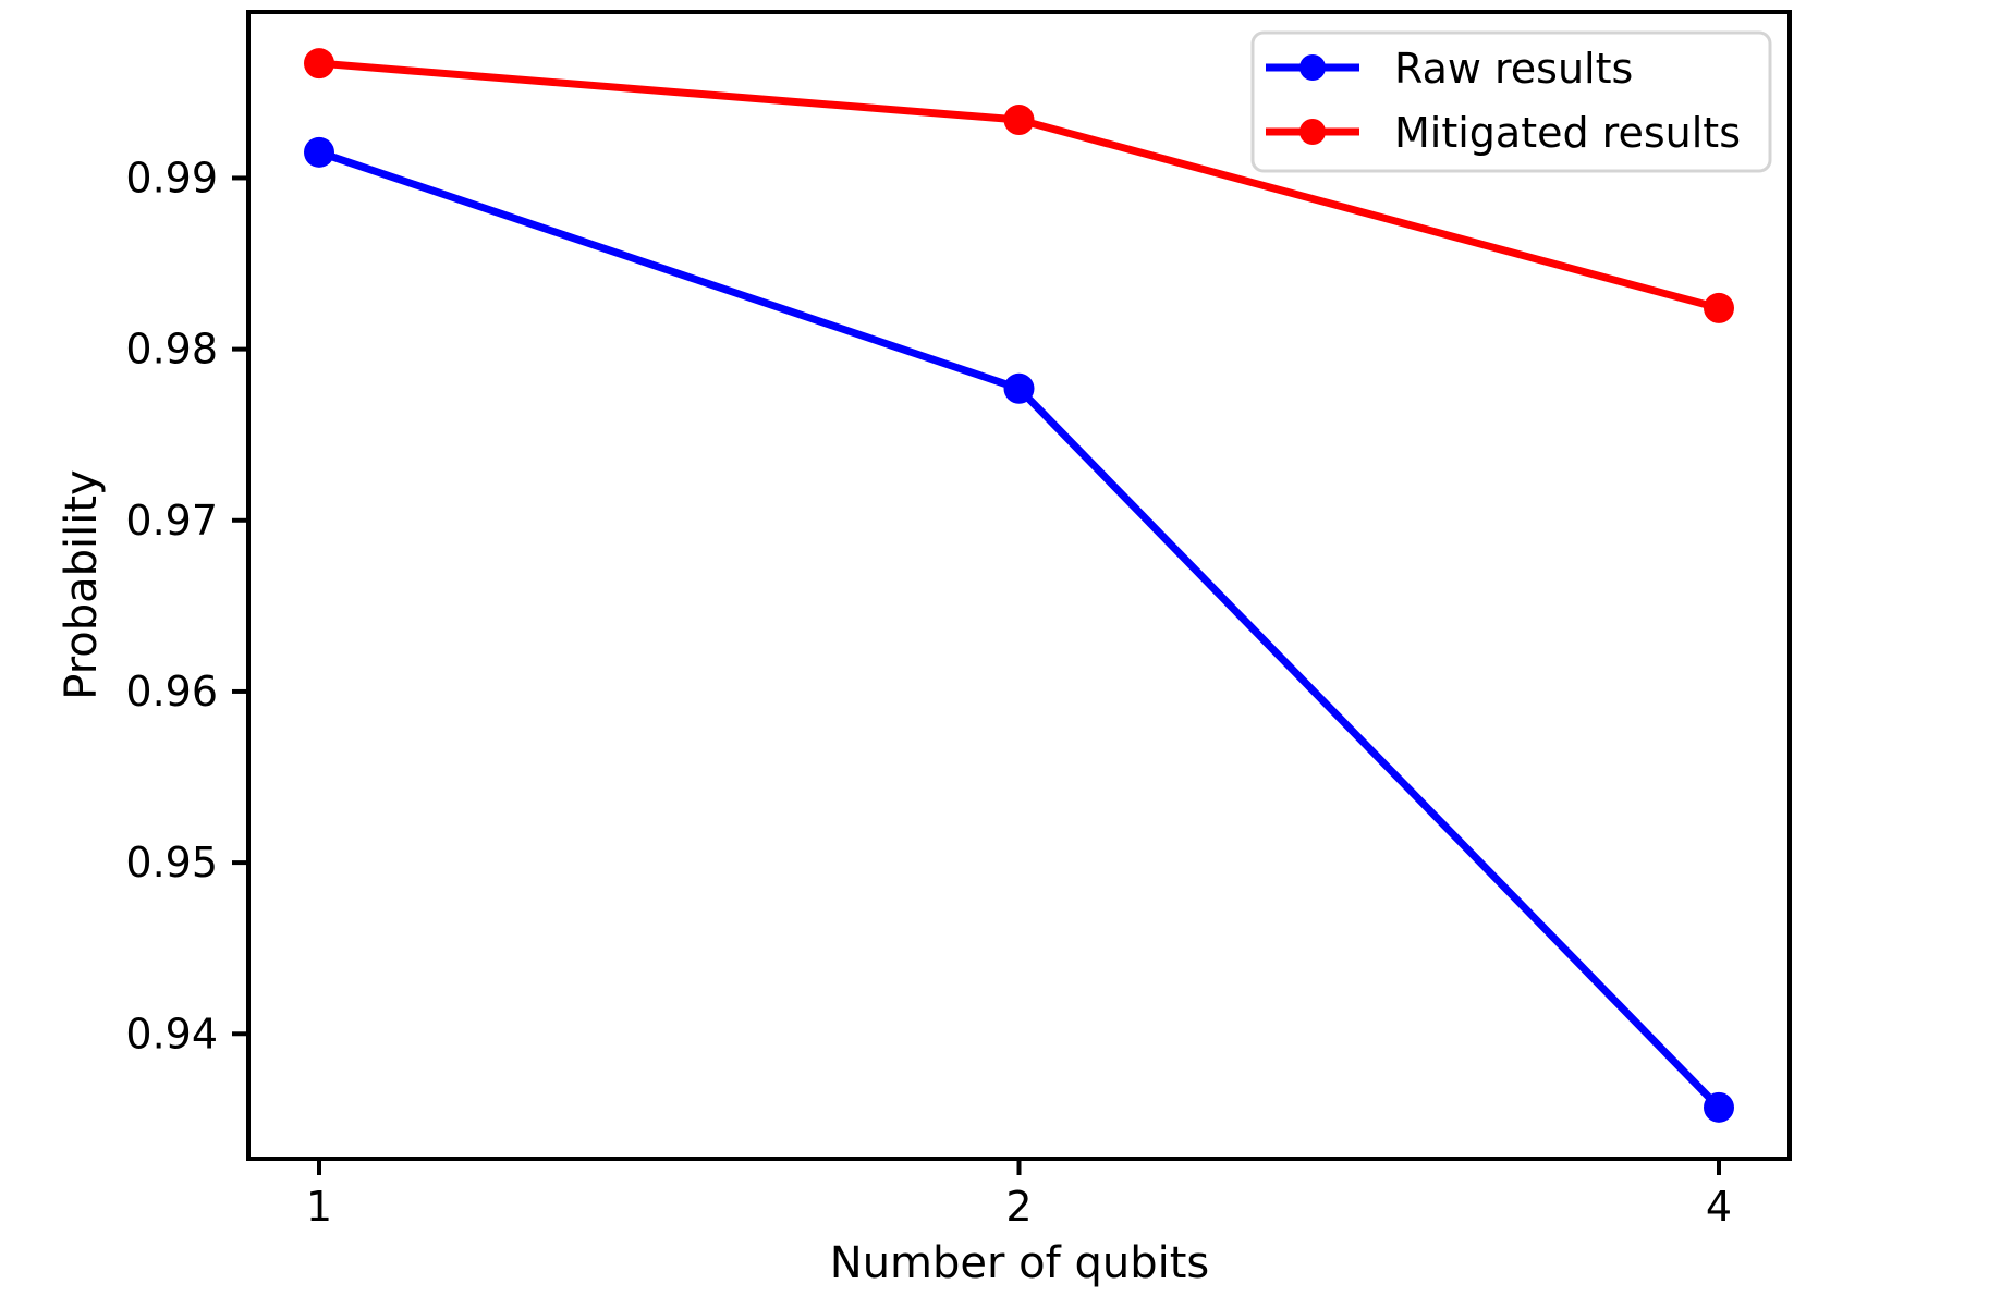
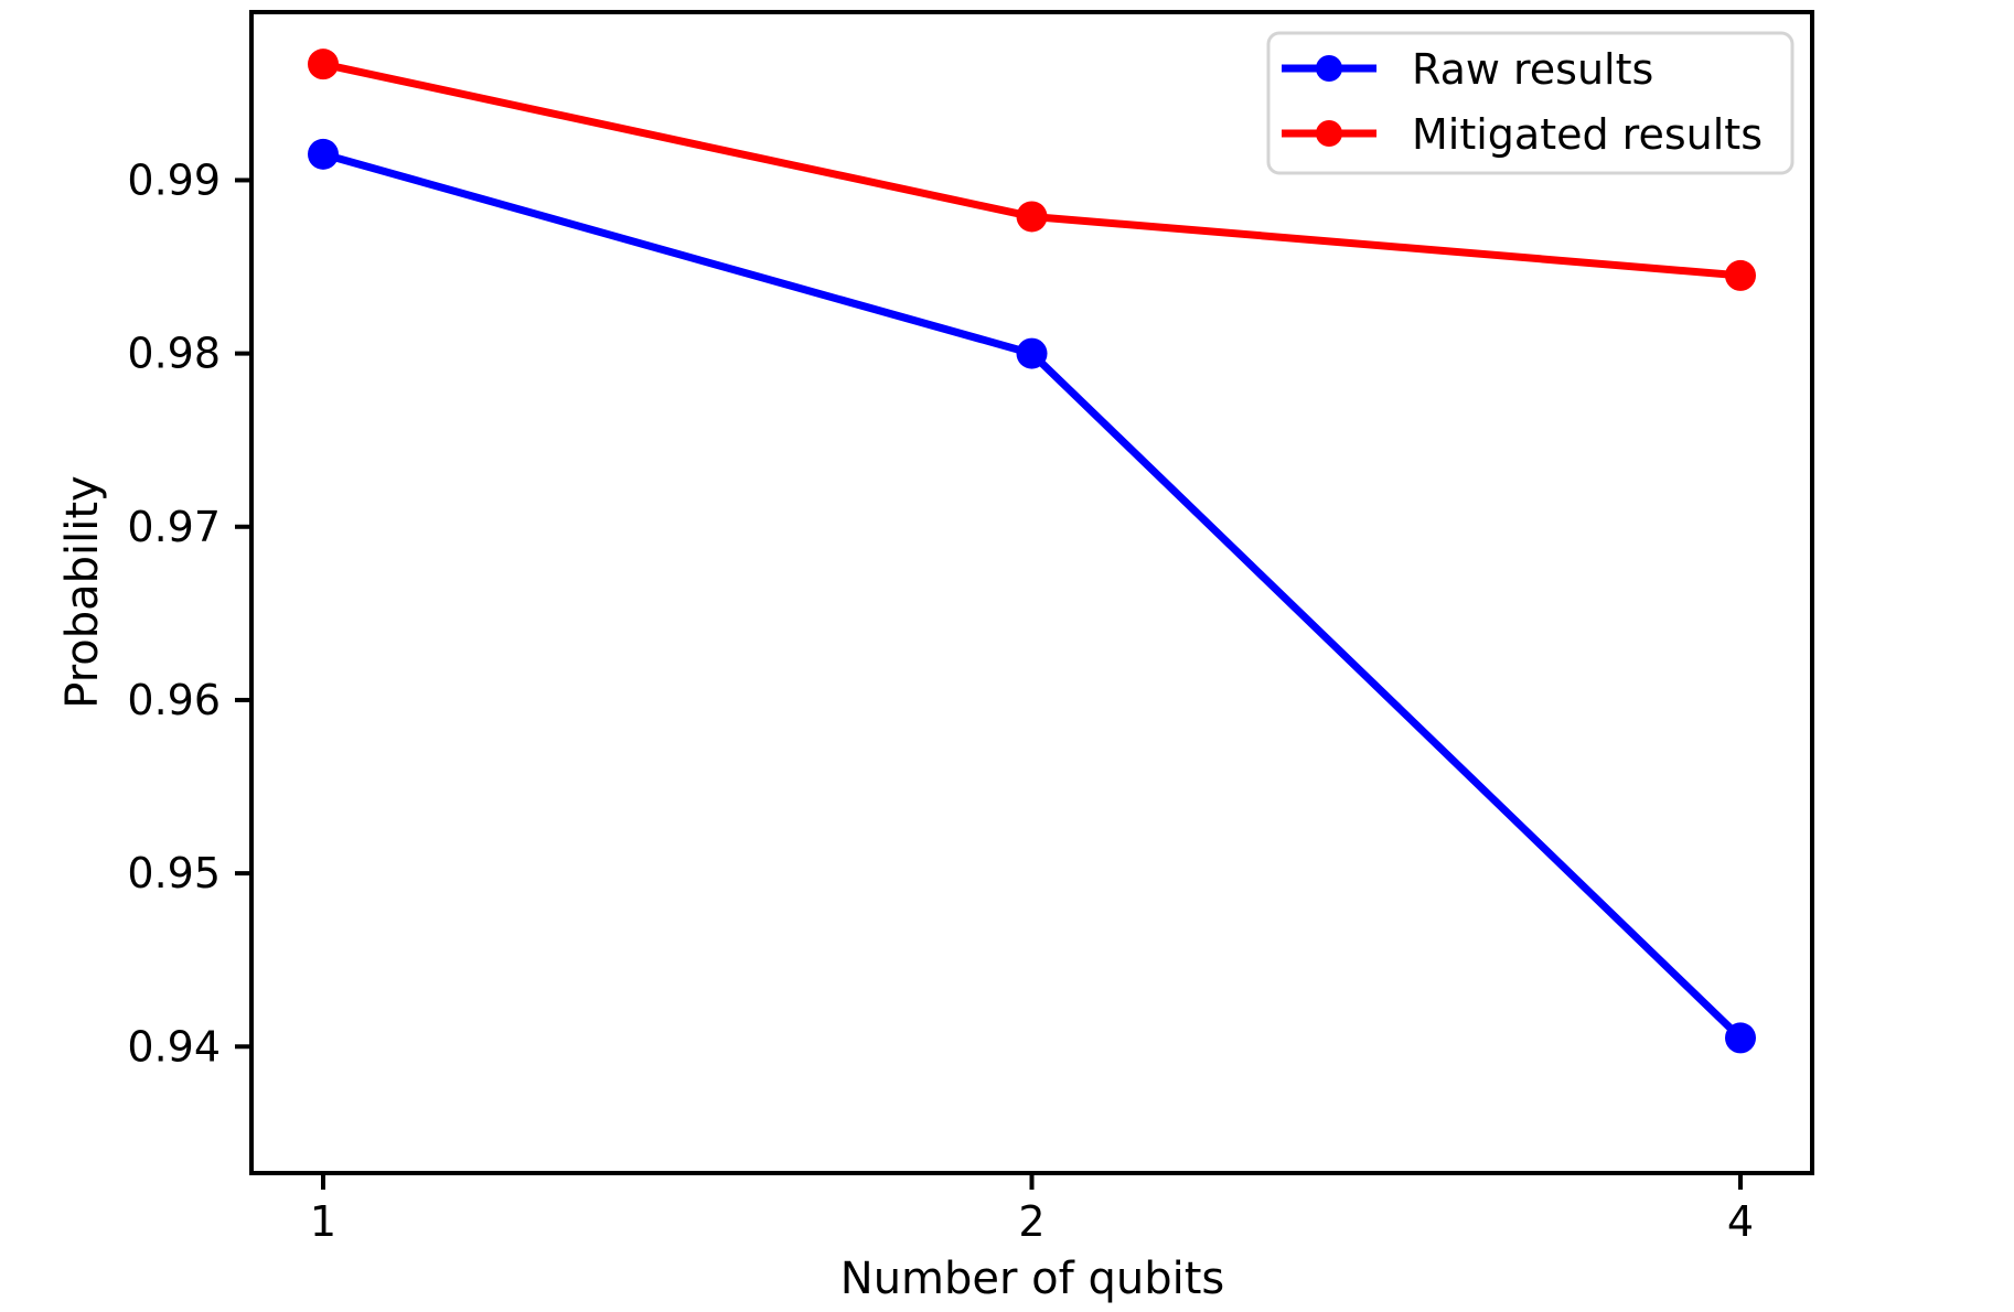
Raw results/2: 0.9777 -> 0.9800
Mitigated results/2: 0.9934 -> 0.9879
Raw results/4: 0.9357 -> 0.9405
Mitigated results/4: 0.9824 -> 0.9845
